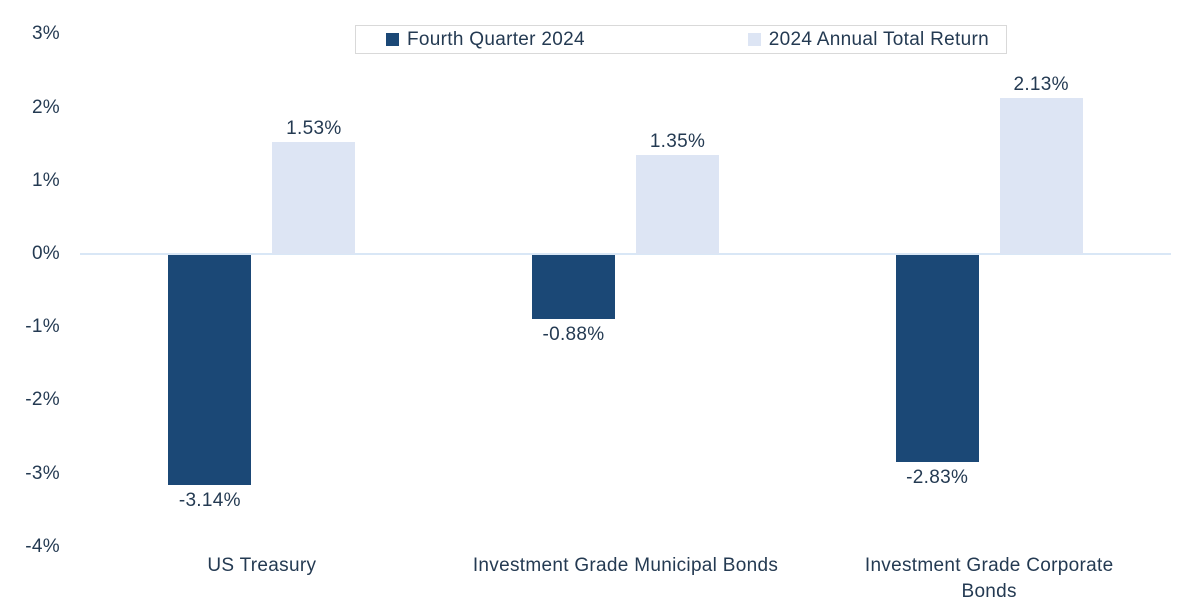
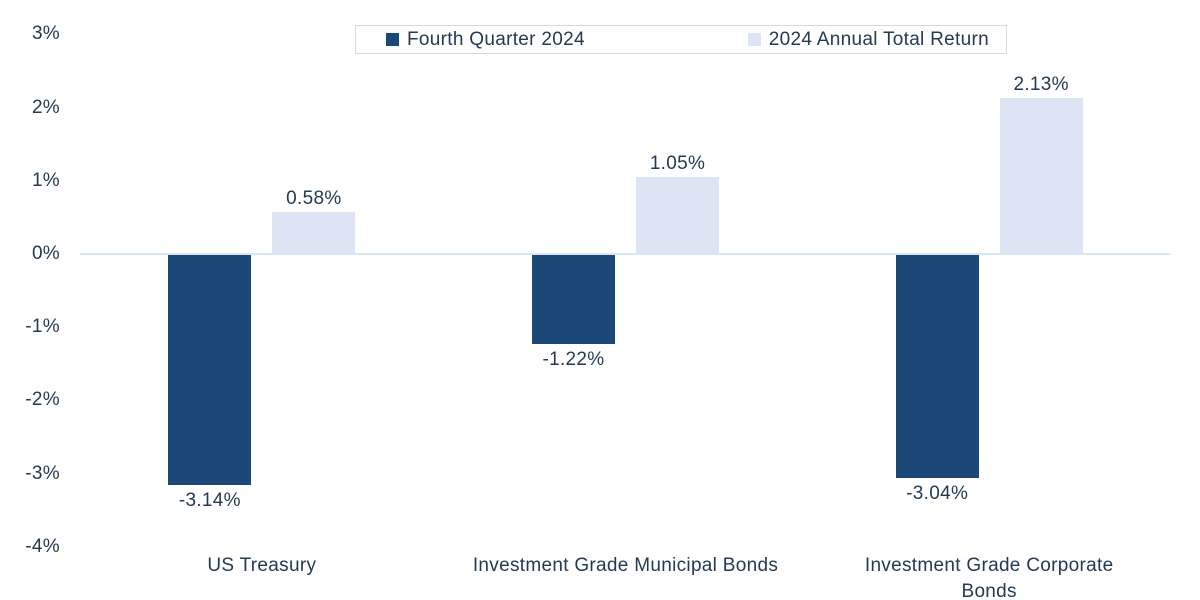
2024 Annual Total Return/US Treasury: 1.53% -> 0.58%
Fourth Quarter 2024/Investment Grade Municipal Bonds: -0.88% -> -1.22%
2024 Annual Total Return/Investment Grade Municipal Bonds: 1.35% -> 1.05%
Fourth Quarter 2024/Investment Grade Corporate Bonds: -2.83% -> -3.04%
